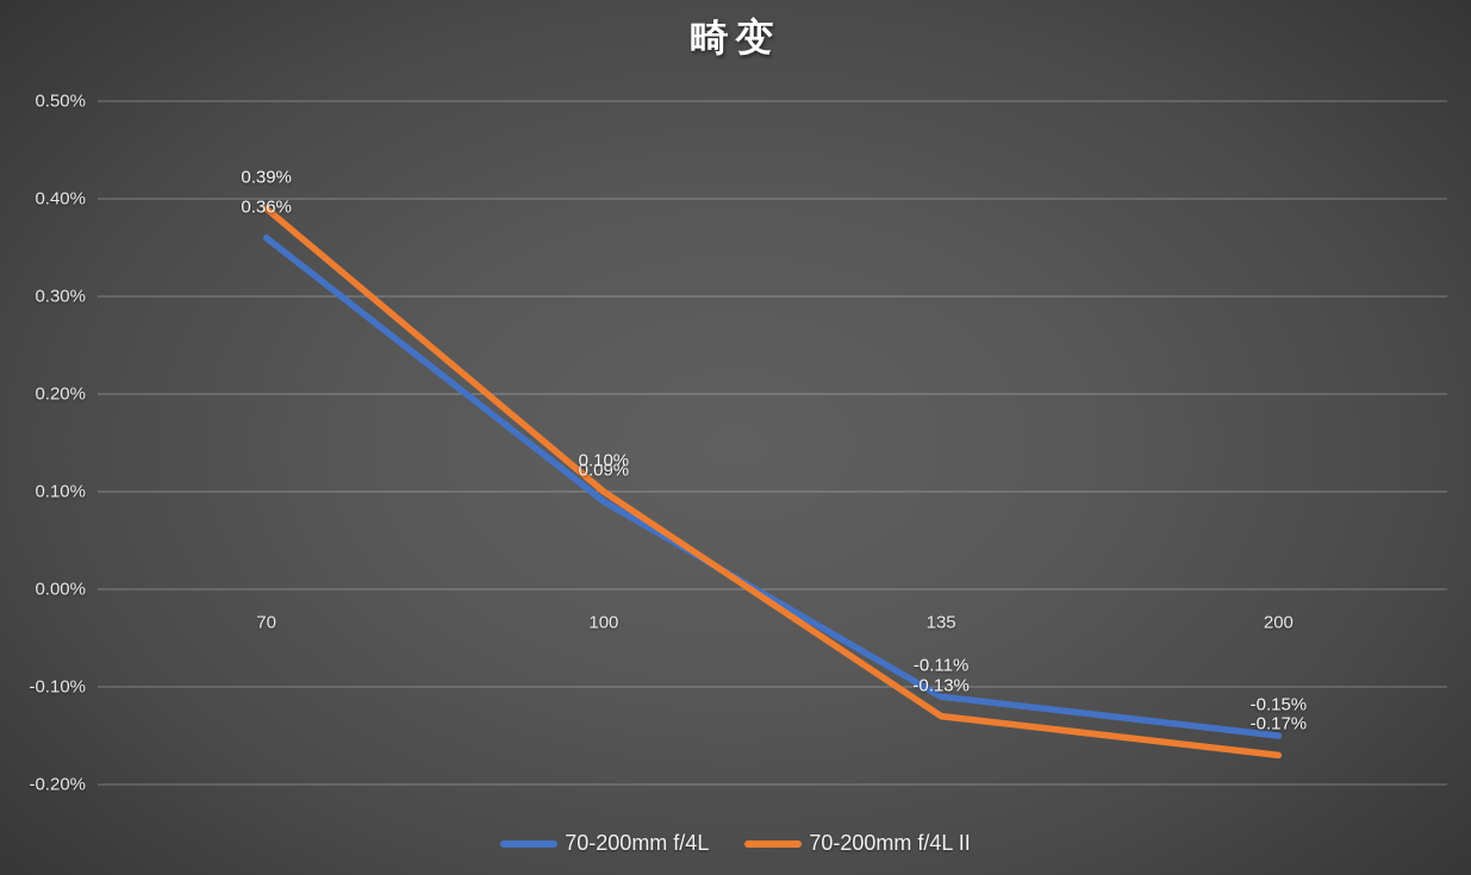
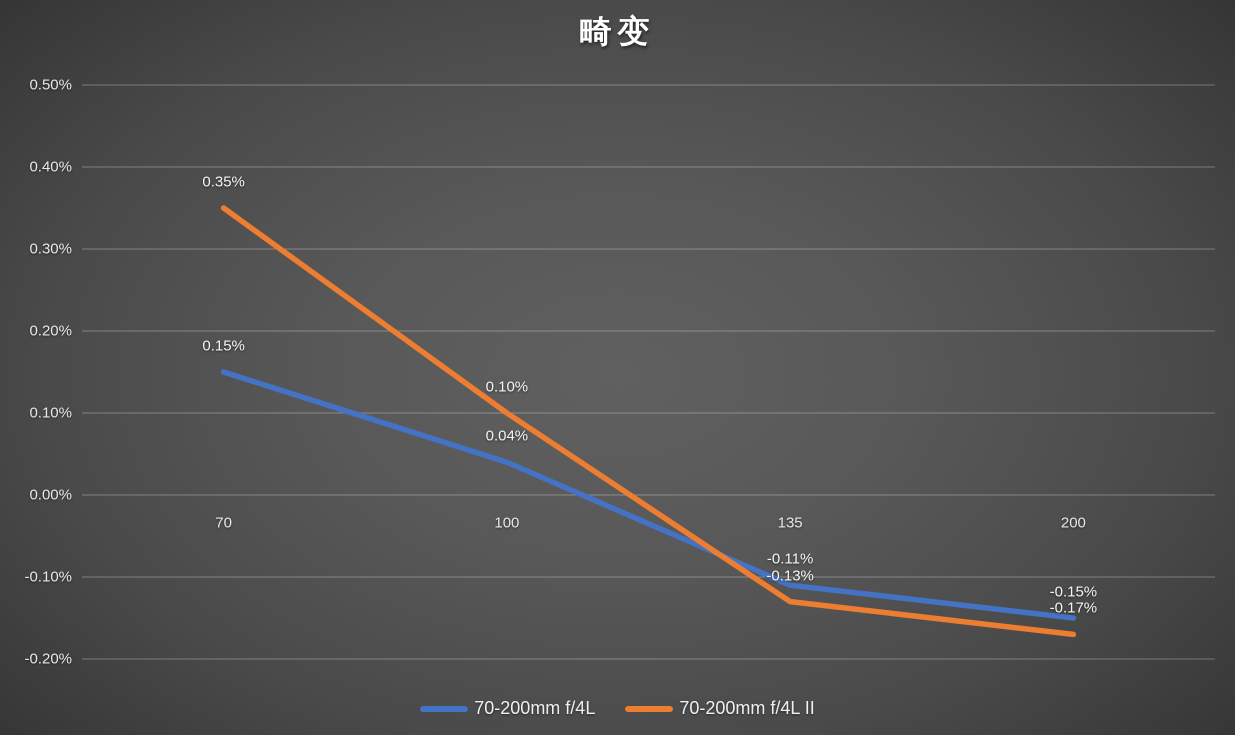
70-200mm f/4L/70: 0.36% -> 0.15%
70-200mm f/4L II/70: 0.39% -> 0.35%
70-200mm f/4L/100: 0.09% -> 0.04%
